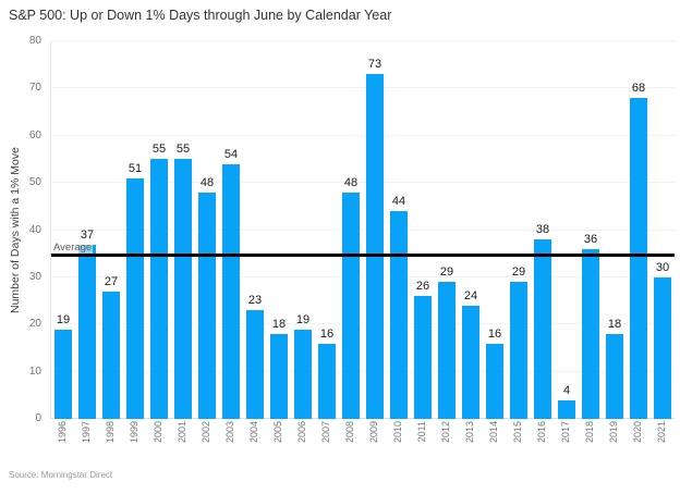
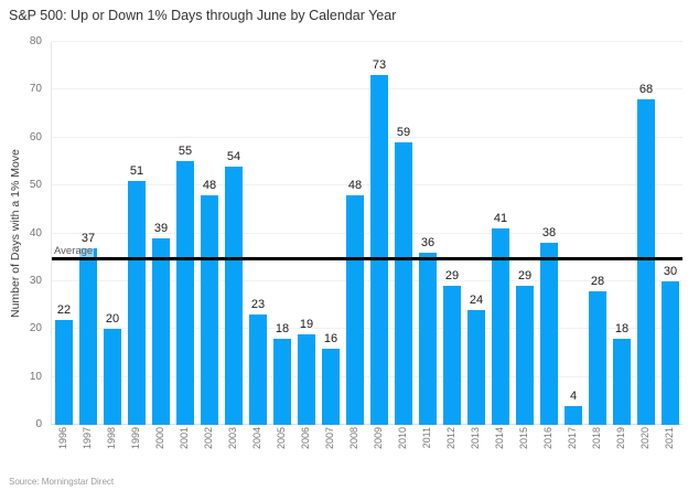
1996: 19 -> 22
1998: 27 -> 20
2000: 55 -> 39
2010: 44 -> 59
2011: 26 -> 36
2014: 16 -> 41
2018: 36 -> 28
